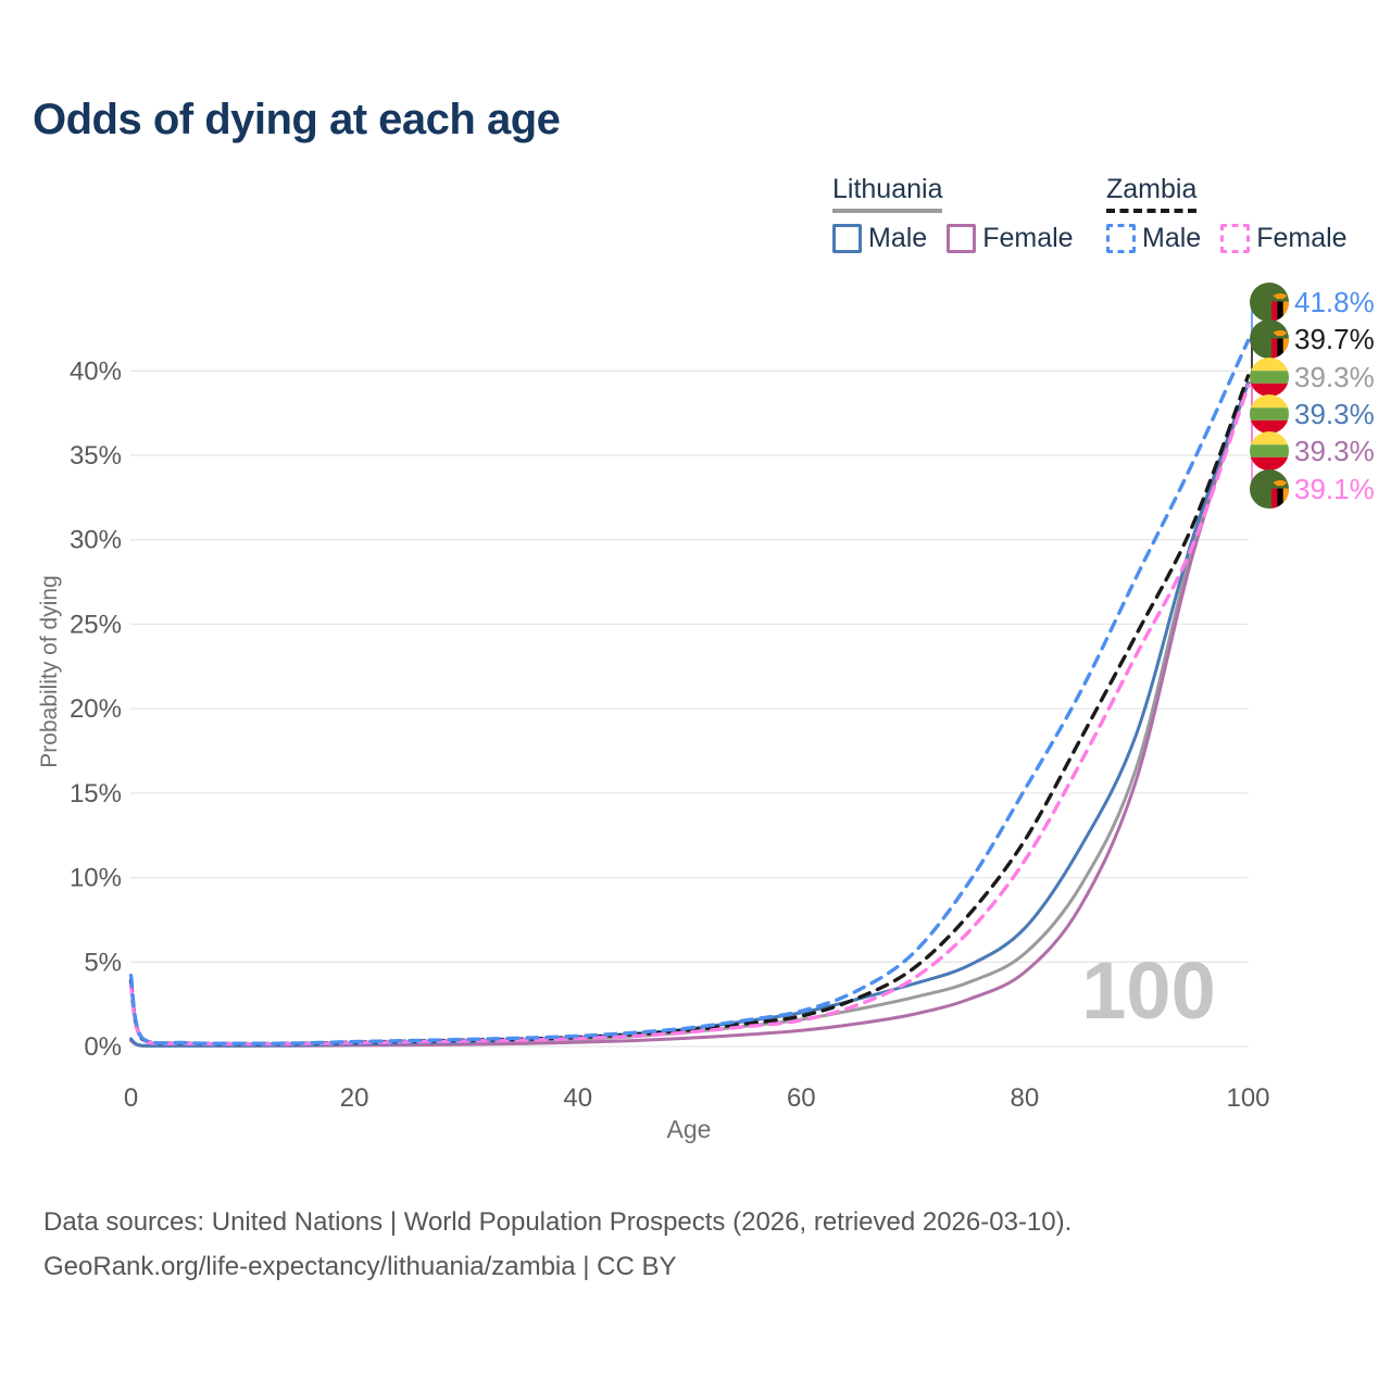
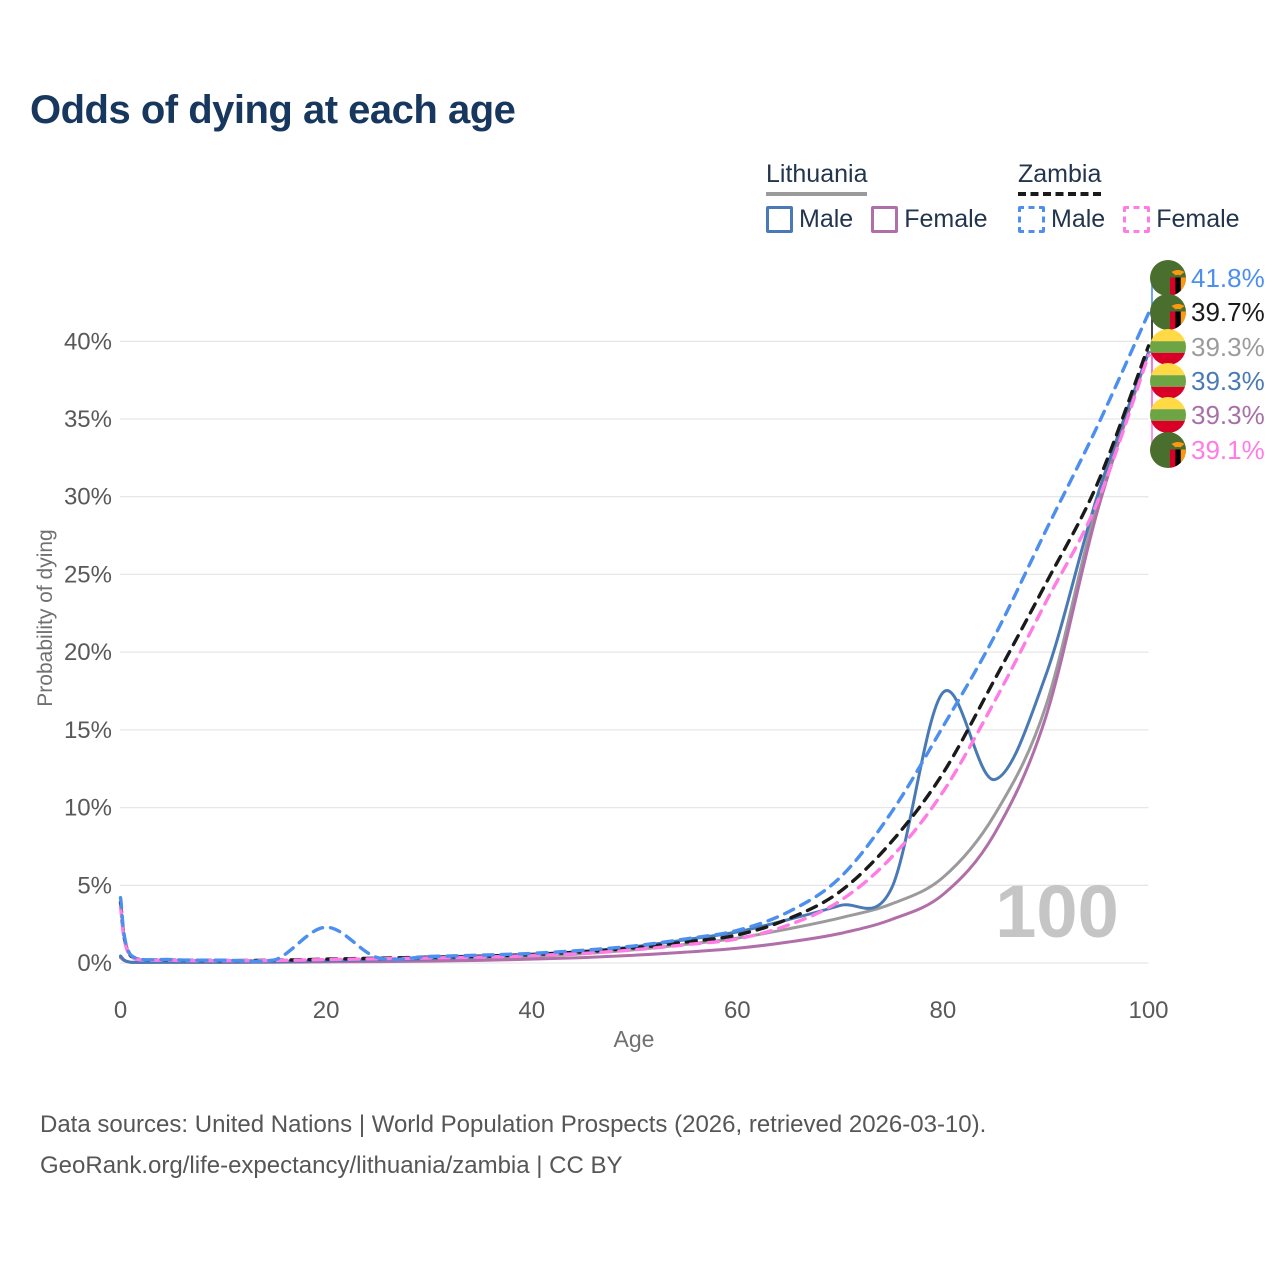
Zambia Male/20: 0.3% -> 2.3%
Lithuania Male/80: 7.0% -> 17.4%
